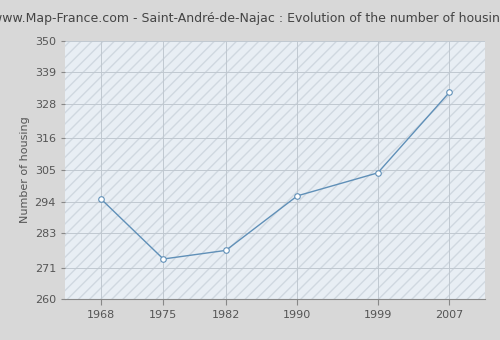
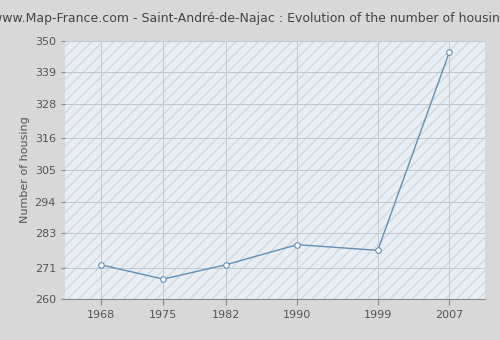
1968: 295 -> 272
1975: 274 -> 267
1982: 277 -> 272
1990: 296 -> 279
1999: 304 -> 277
2007: 332 -> 346
